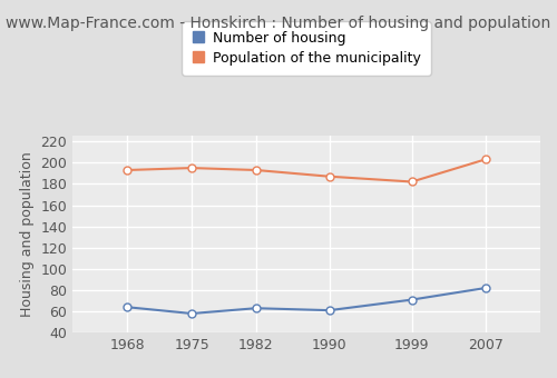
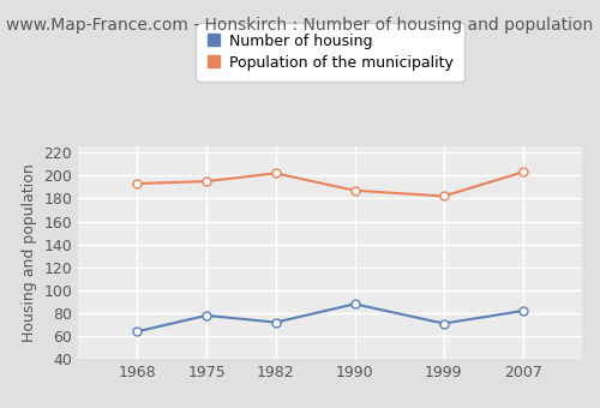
Number of housing/1975: 58 -> 78
Number of housing/1982: 63 -> 72
Population of the municipality/1982: 193 -> 202
Number of housing/1990: 61 -> 88
